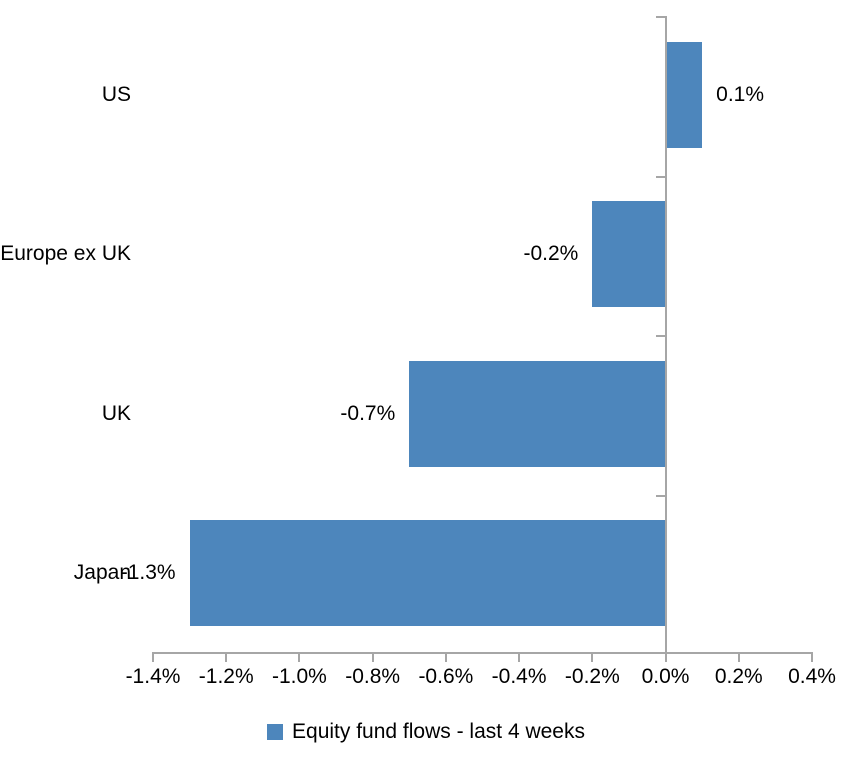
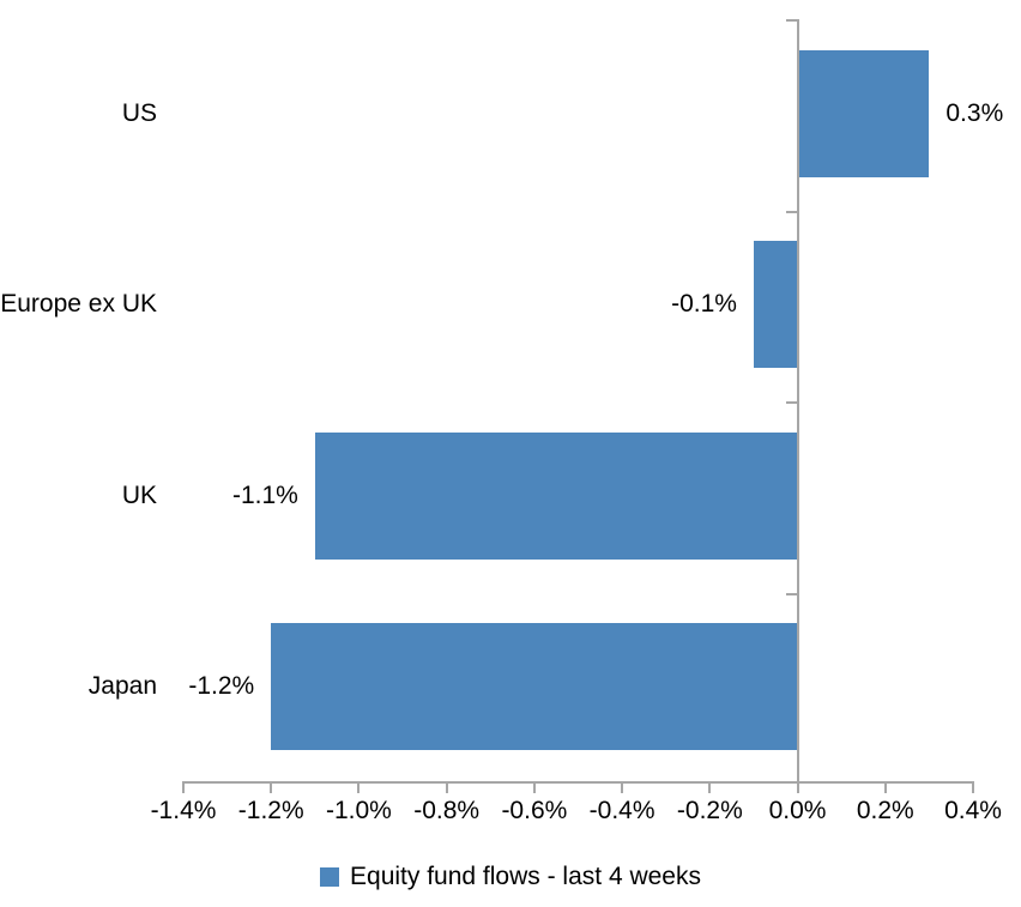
US: 0.1% -> 0.3%
Europe ex UK: -0.2% -> -0.1%
UK: -0.7% -> -1.1%
Japan: -1.3% -> -1.2%
